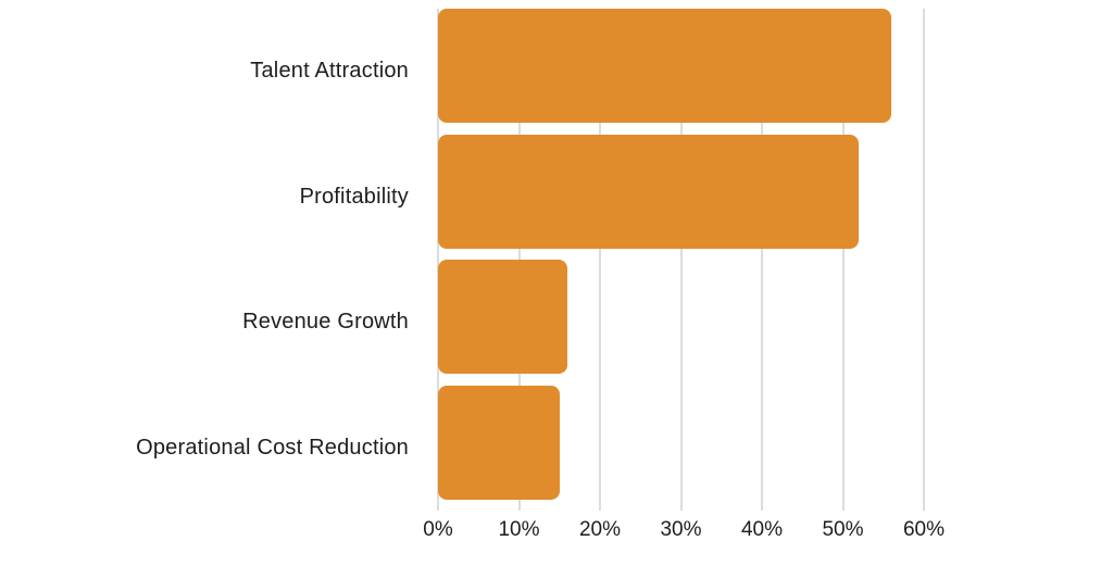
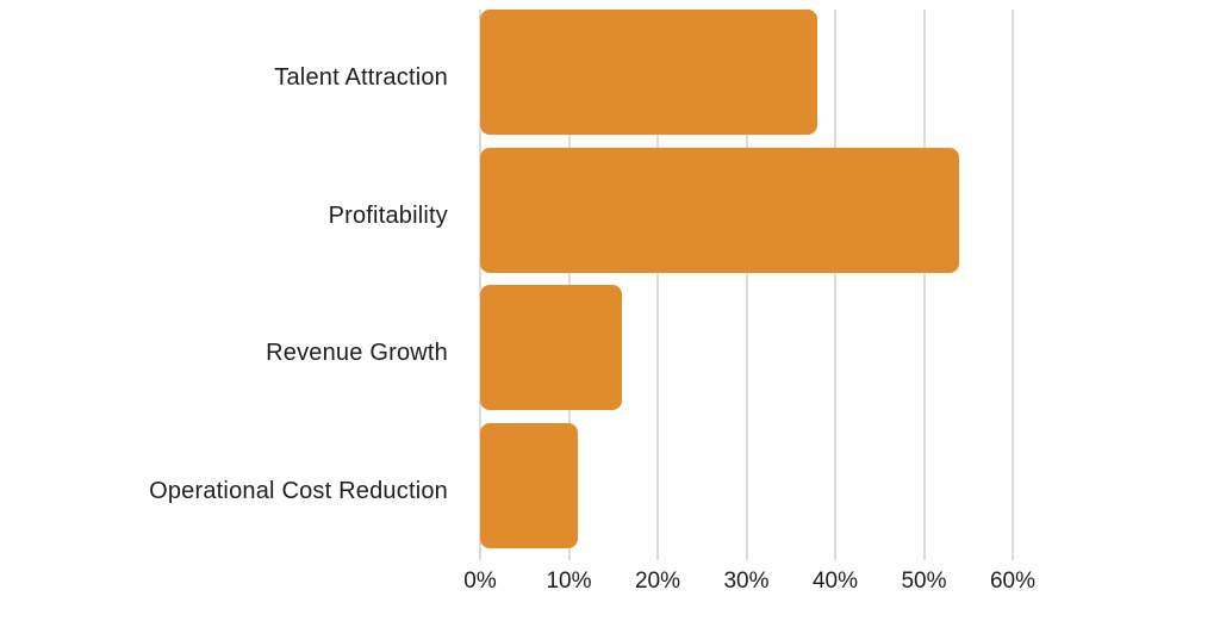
Talent Attraction: 56% -> 38%
Profitability: 52% -> 54%
Operational Cost Reduction: 15% -> 11%
